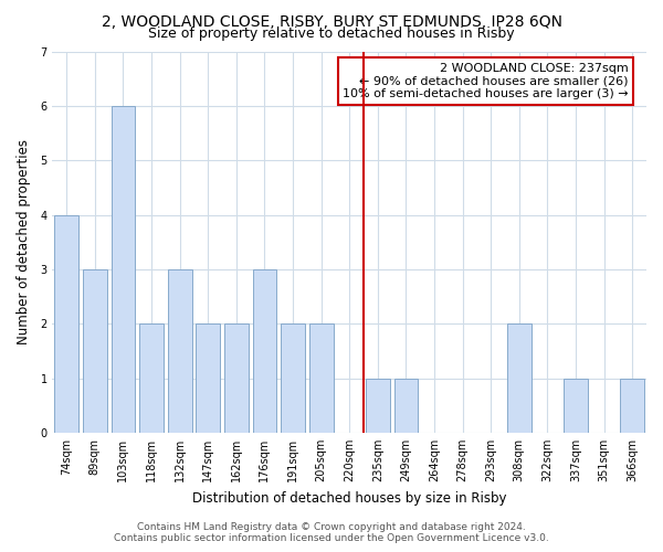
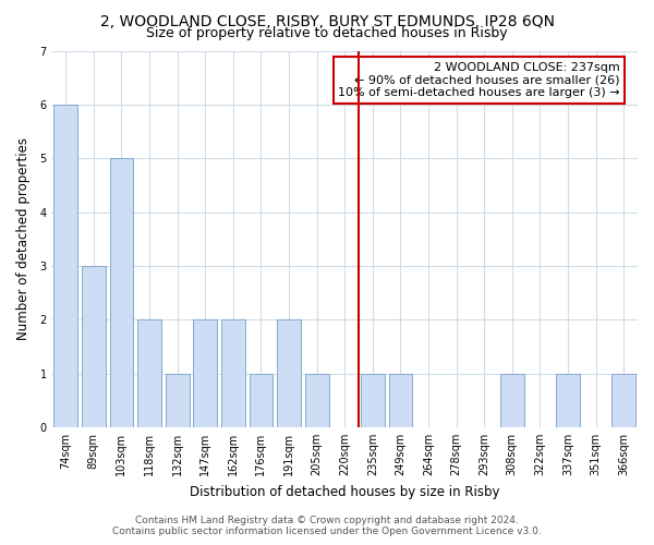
74sqm: 4 -> 6
103sqm: 6 -> 5
132sqm: 3 -> 1
176sqm: 3 -> 1
205sqm: 2 -> 1
308sqm: 2 -> 1
